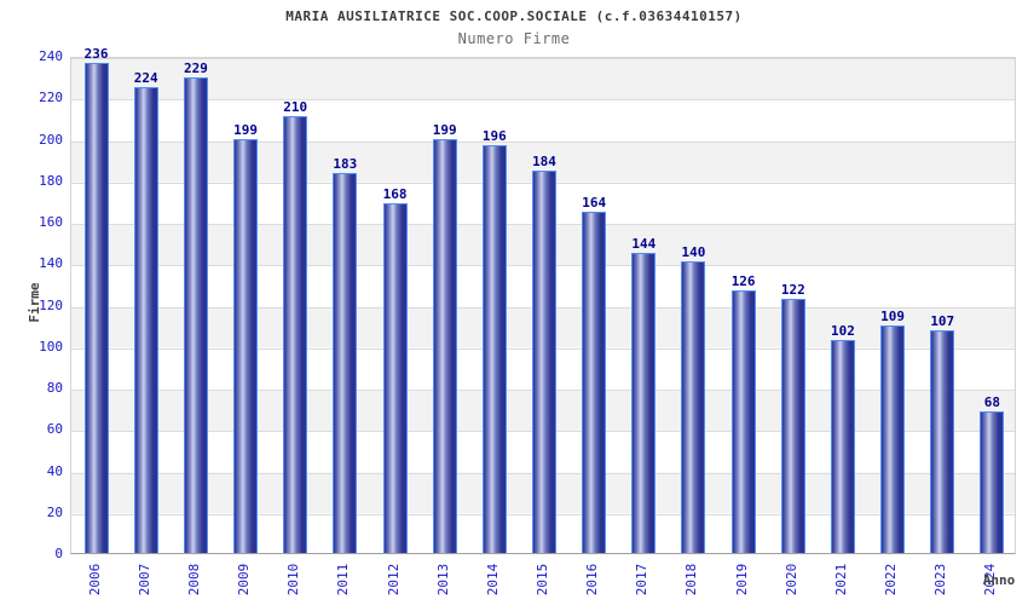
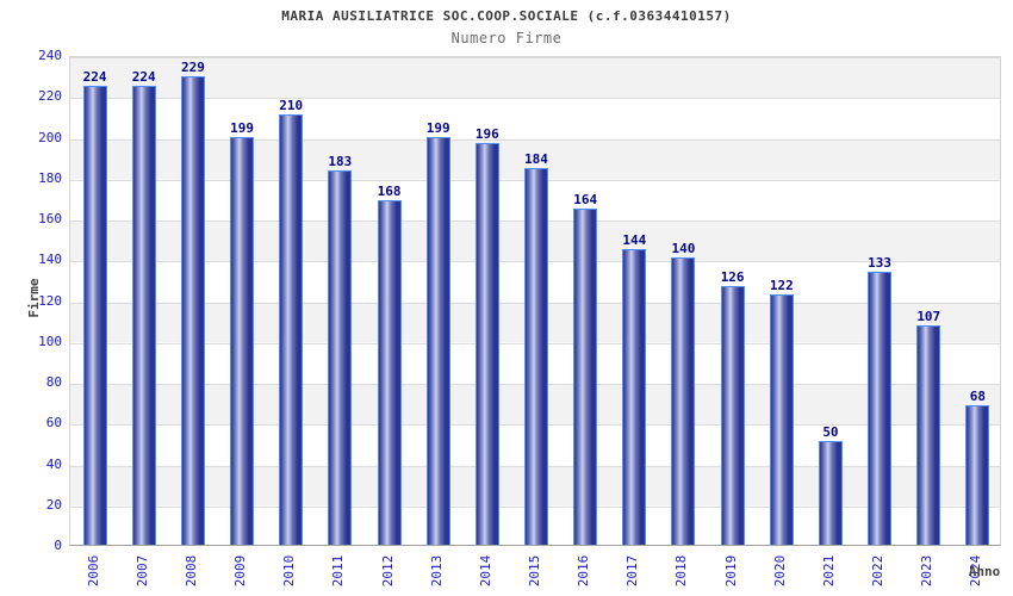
2006: 236 -> 224
2021: 102 -> 50
2022: 109 -> 133
